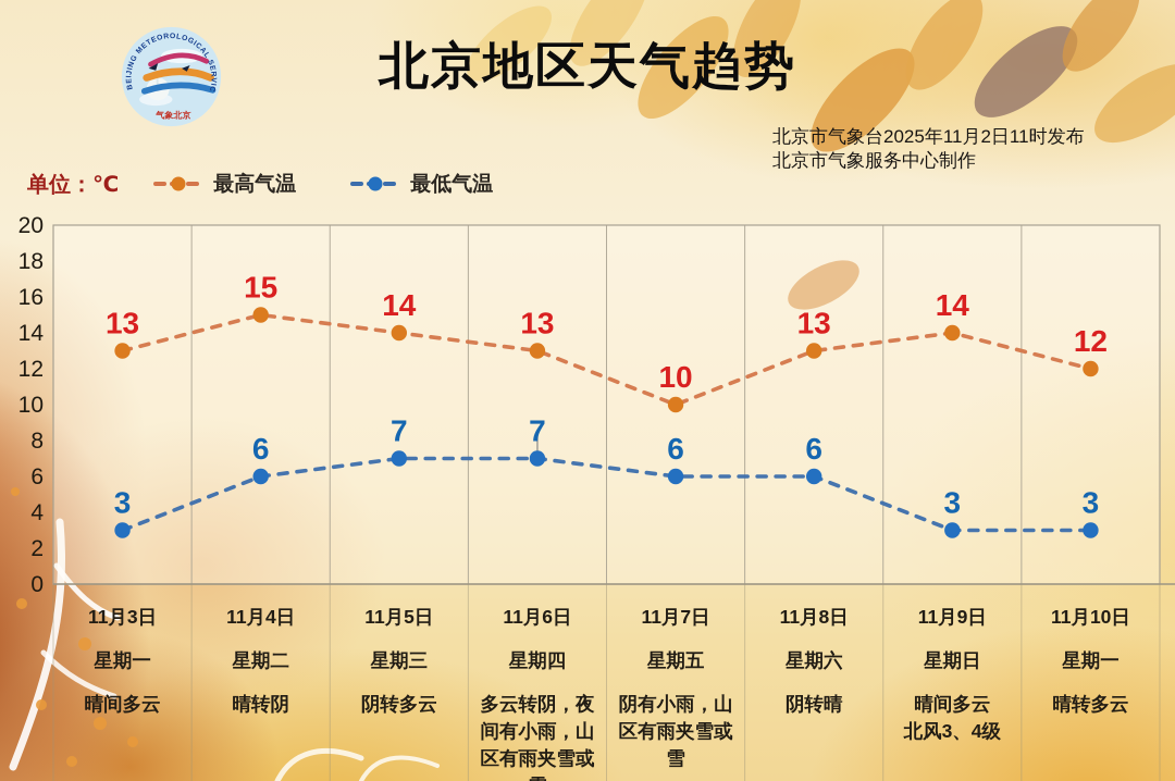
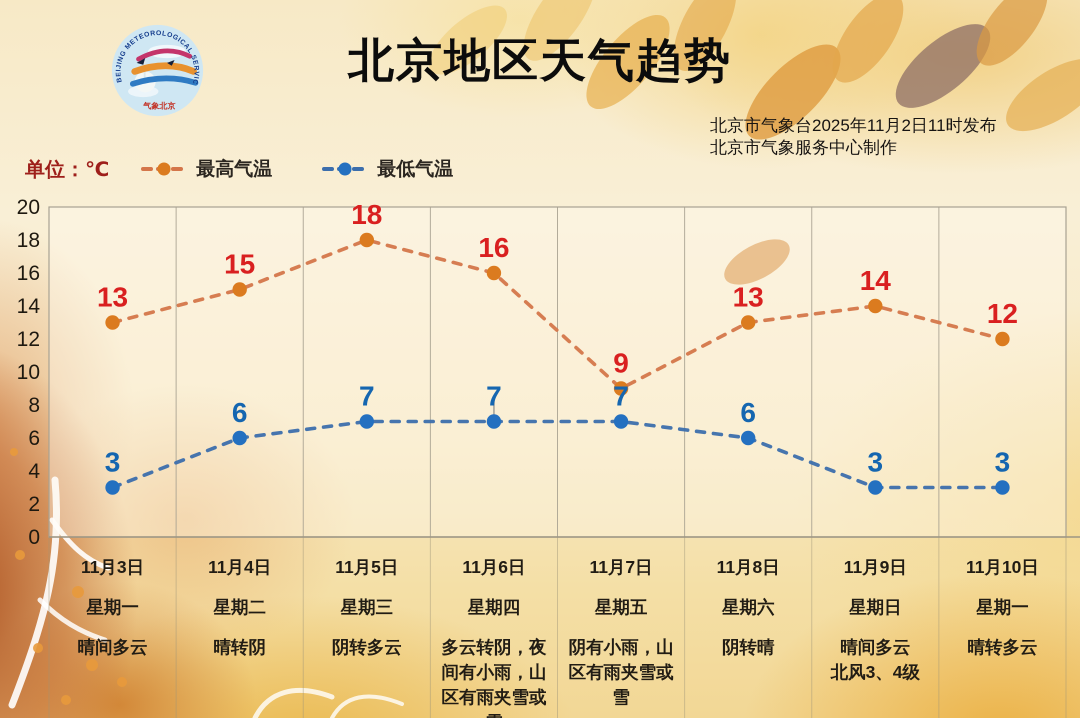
最高气温/11月5日: 14 -> 18
最高气温/11月6日: 13 -> 16
最高气温/11月7日: 10 -> 9
最低气温/11月7日: 6 -> 7
